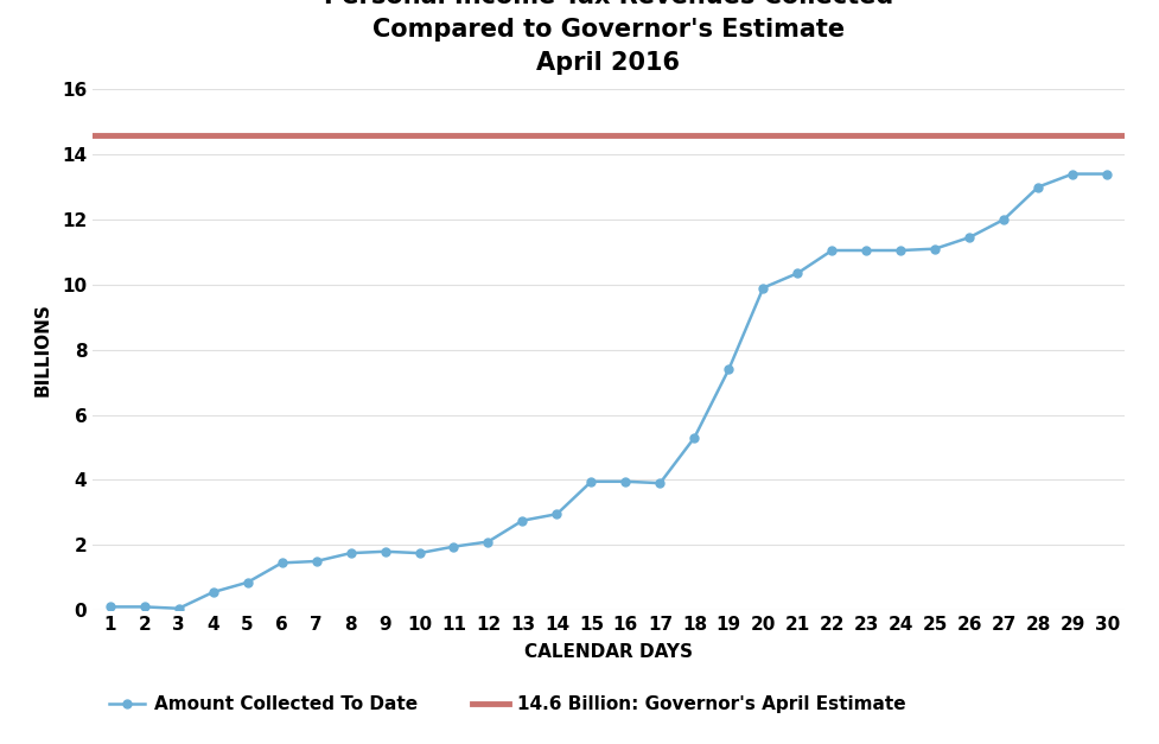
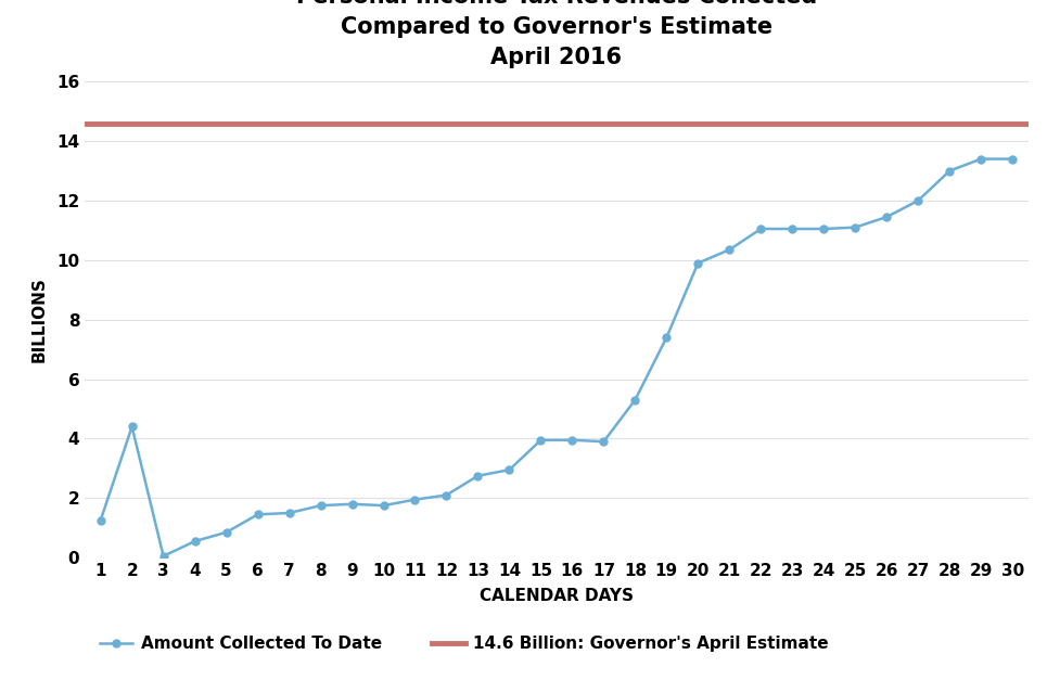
1: 0.10 -> 1.25
2: 0.10 -> 4.40
